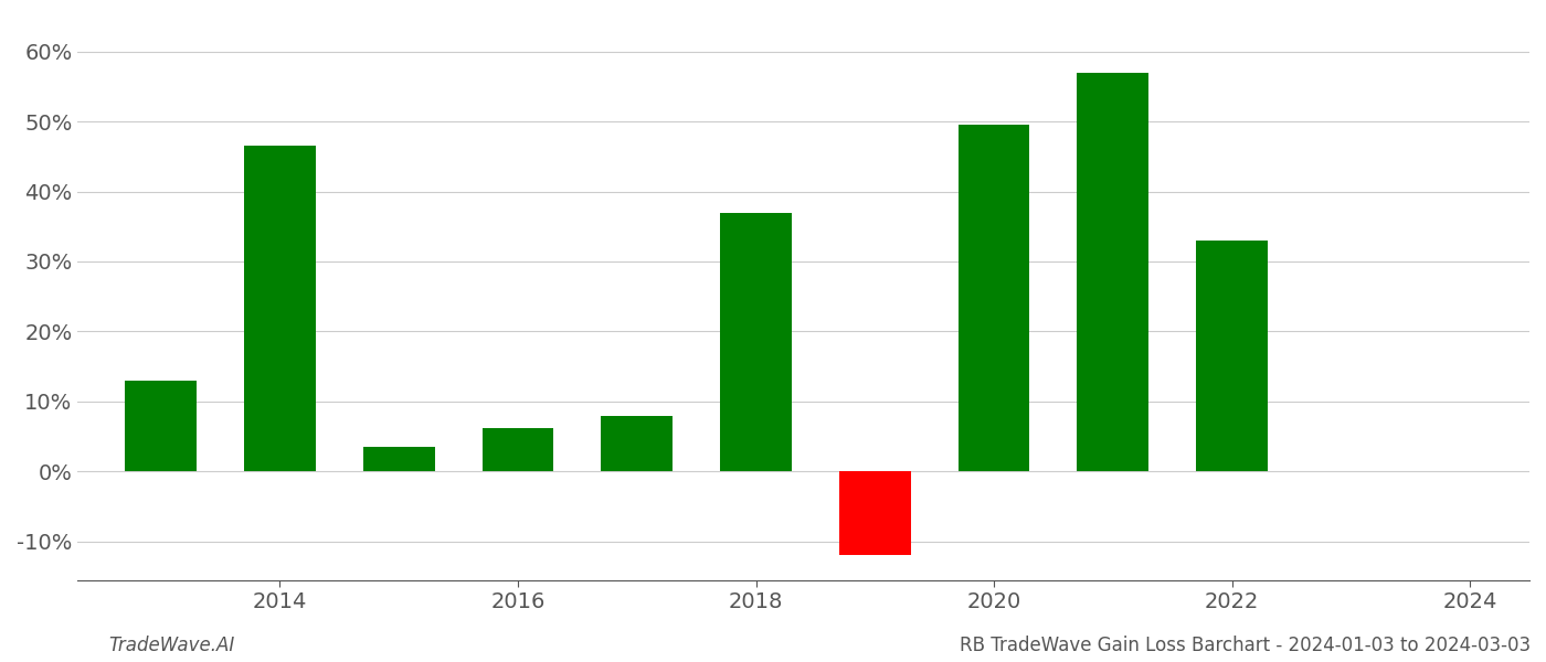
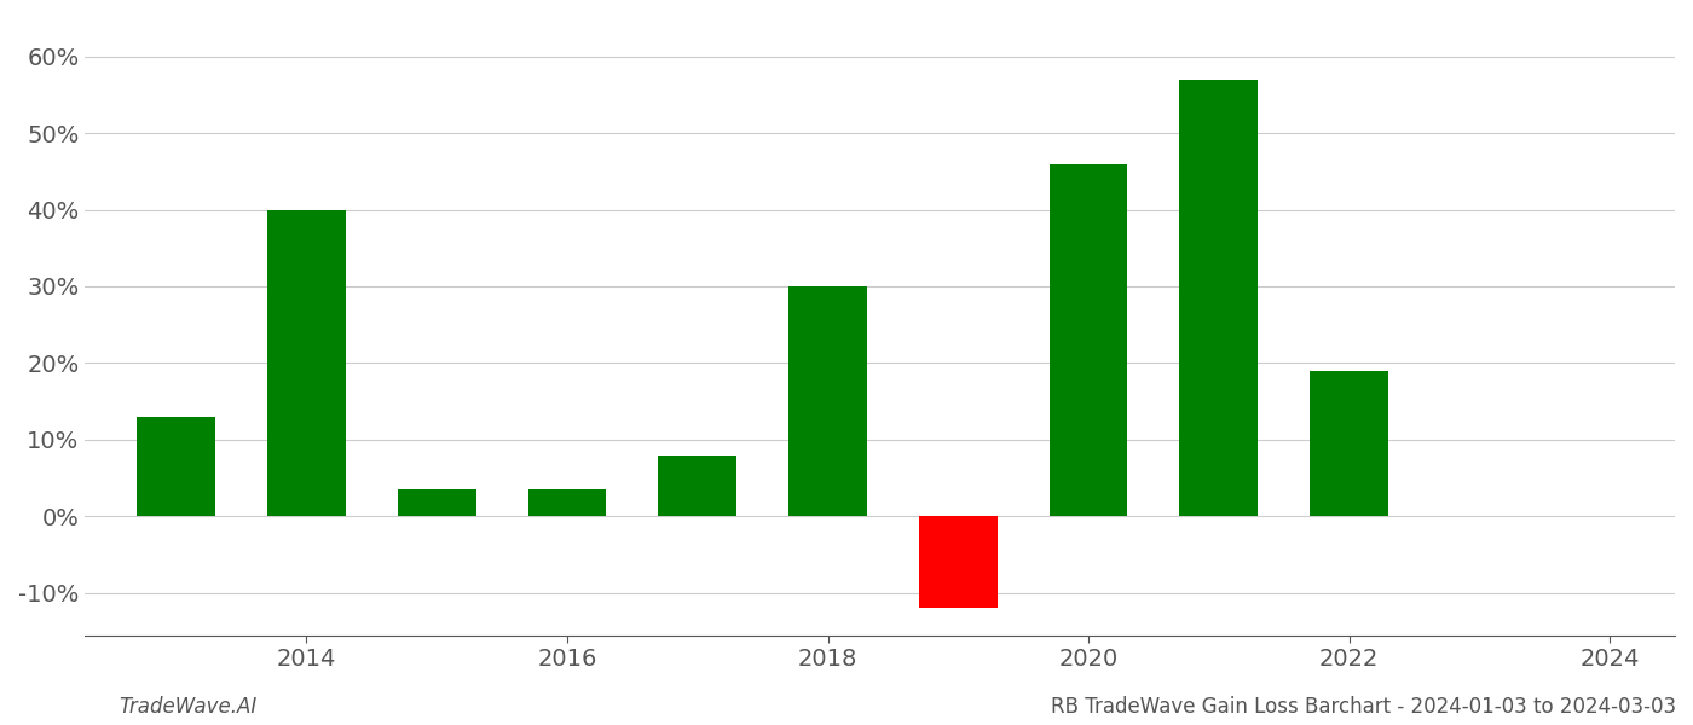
2014: 46.6% -> 40.0%
2016: 6.2% -> 3.5%
2018: 37.0% -> 30.0%
2020: 49.6% -> 46.0%
2022: 33.0% -> 19.0%
